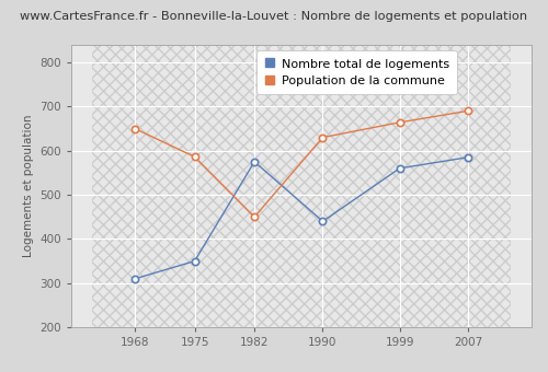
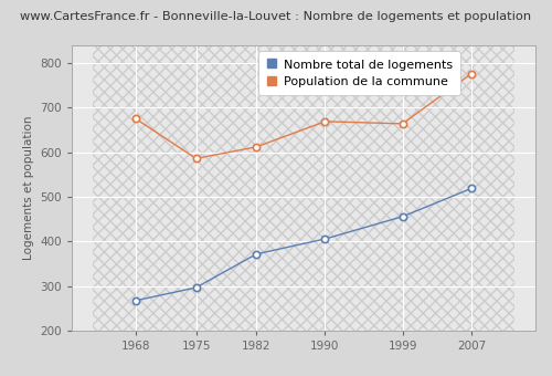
Nombre total de logements/1968: 310 -> 268
Population de la commune/1968: 650 -> 675
Nombre total de logements/1975: 350 -> 297
Nombre total de logements/1982: 575 -> 372
Population de la commune/1982: 450 -> 612
Nombre total de logements/1990: 440 -> 406
Population de la commune/1990: 630 -> 669
Nombre total de logements/1999: 560 -> 456
Nombre total de logements/2007: 585 -> 519
Population de la commune/2007: 690 -> 776
